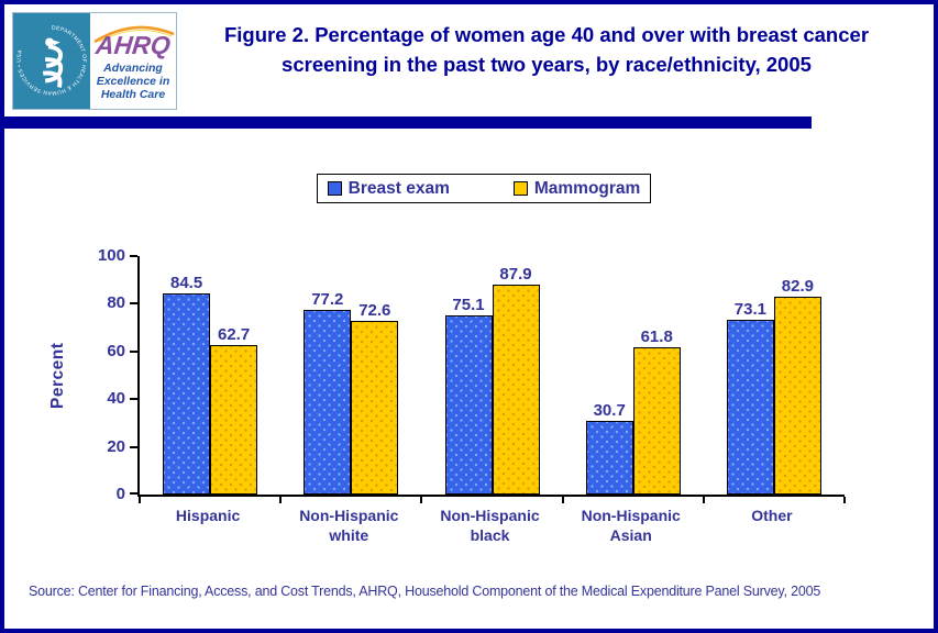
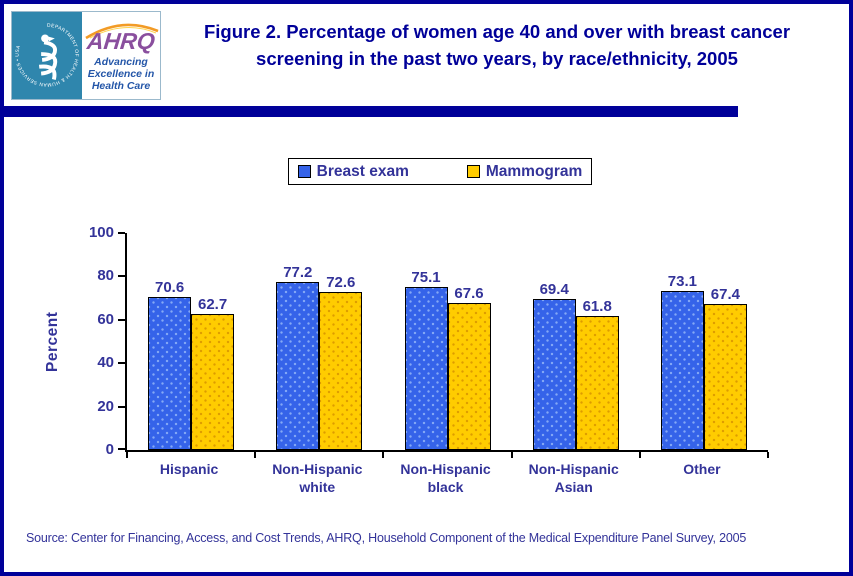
Breast exam/Hispanic: 84.5 -> 70.6
Mammogram/Non-Hispanic black: 87.9 -> 67.6
Breast exam/Non-Hispanic Asian: 30.7 -> 69.4
Mammogram/Other: 82.9 -> 67.4
